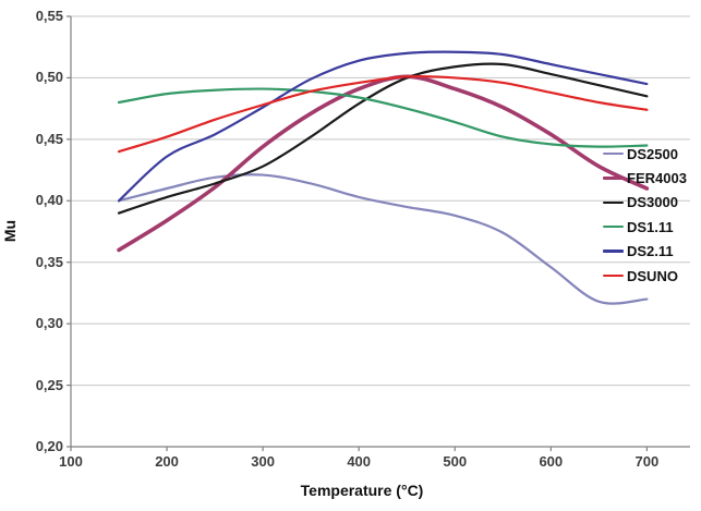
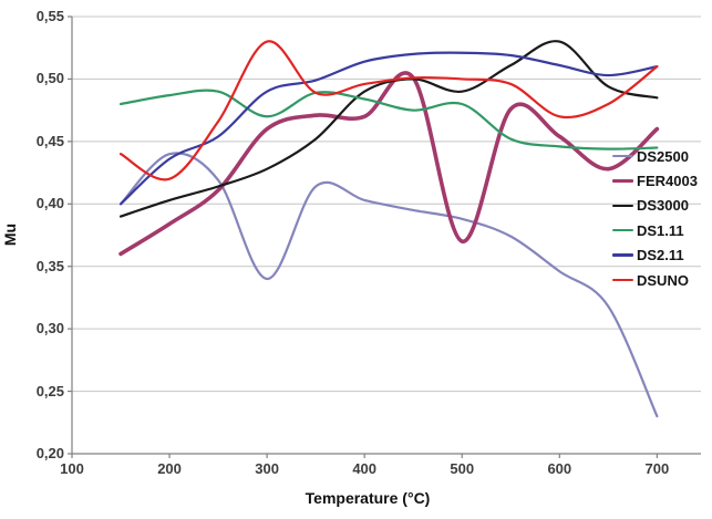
DS2500/200: 0,41 -> 0,44
DSUNO/200: 0,45 -> 0,42
DS2500/300: 0,42 -> 0,34
FER4003/300: 0,44 -> 0,46
DS1.11/300: 0,49 -> 0,47
DS2.11/300: 0,48 -> 0,49
DSUNO/300: 0,48 -> 0,53
FER4003/400: 0,49 -> 0,47
DS3000/400: 0,48 -> 0,49
FER4003/500: 0,49 -> 0,37
DS3000/500: 0,51 -> 0,49
DS1.11/500: 0,46 -> 0,48
DS3000/600: 0,50 -> 0,53
DSUNO/600: 0,49 -> 0,47
DS2500/700: 0,32 -> 0,23
FER4003/700: 0,41 -> 0,46
DS2.11/700: 0,49 -> 0,51
DSUNO/700: 0,47 -> 0,51
